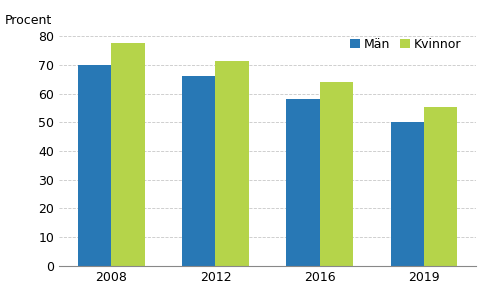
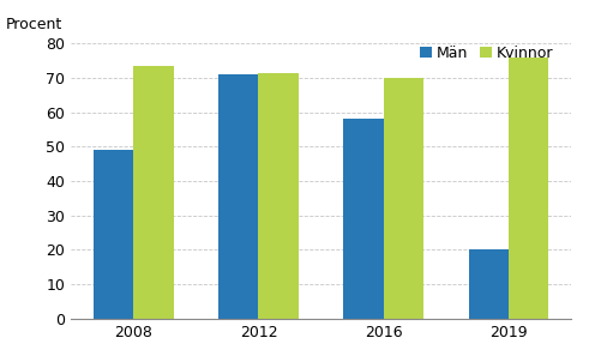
Män/2008: 70 -> 49
Kvinnor/2008: 77.5 -> 73.5
Män/2012: 66 -> 71
Kvinnor/2016: 64.0 -> 70.0
Män/2019: 50 -> 20
Kvinnor/2019: 55.5 -> 76.0
